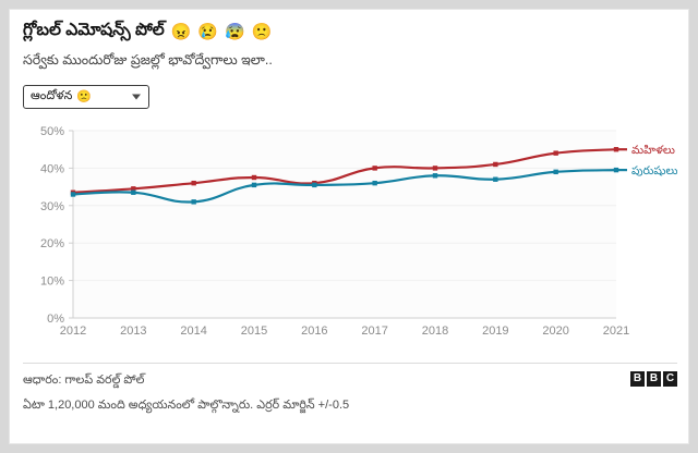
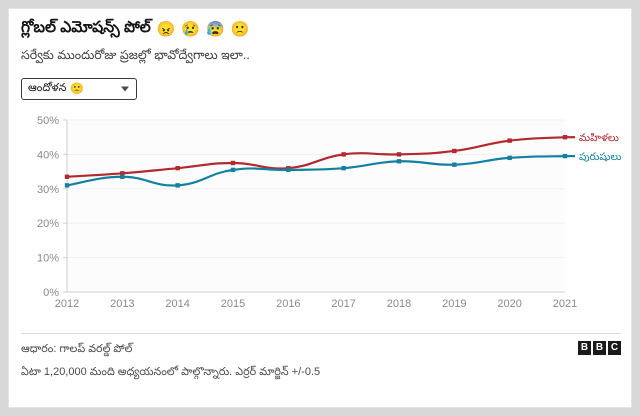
పురుషులు/2012: 33% -> 31%
